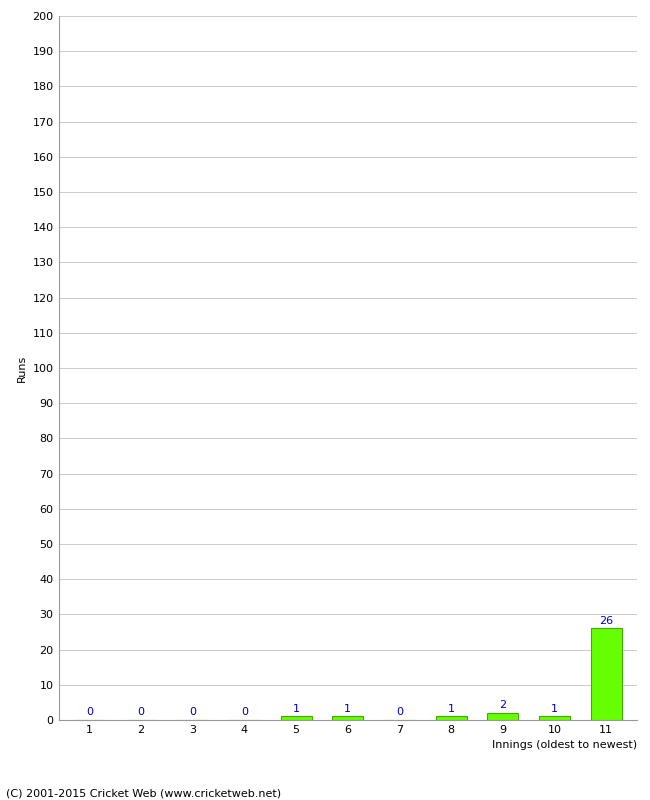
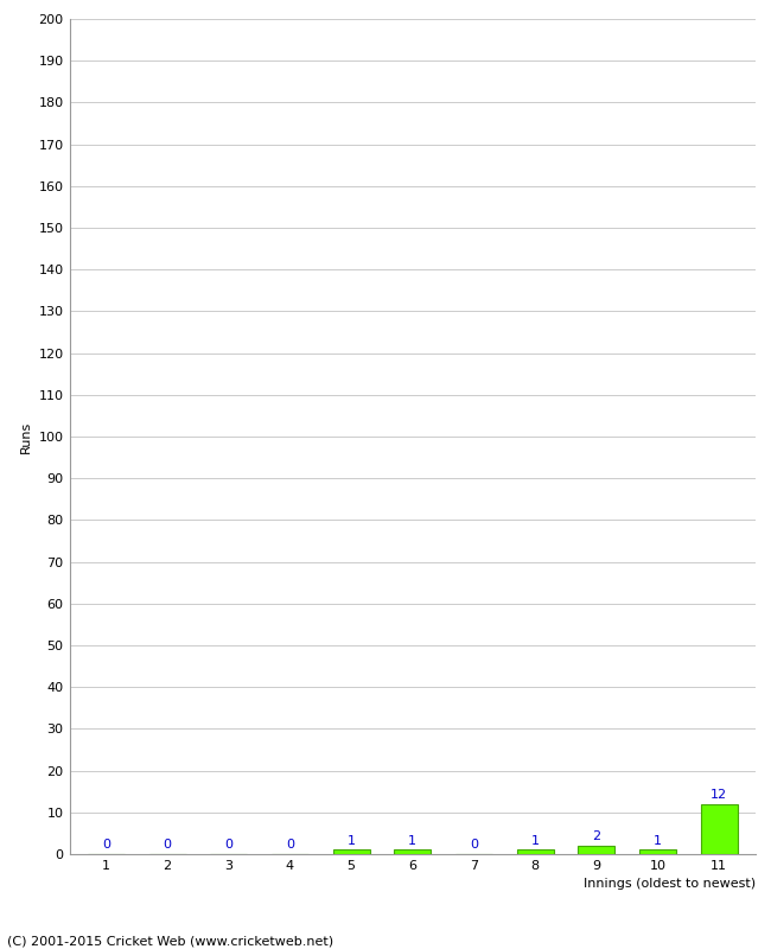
11: 26 -> 12
